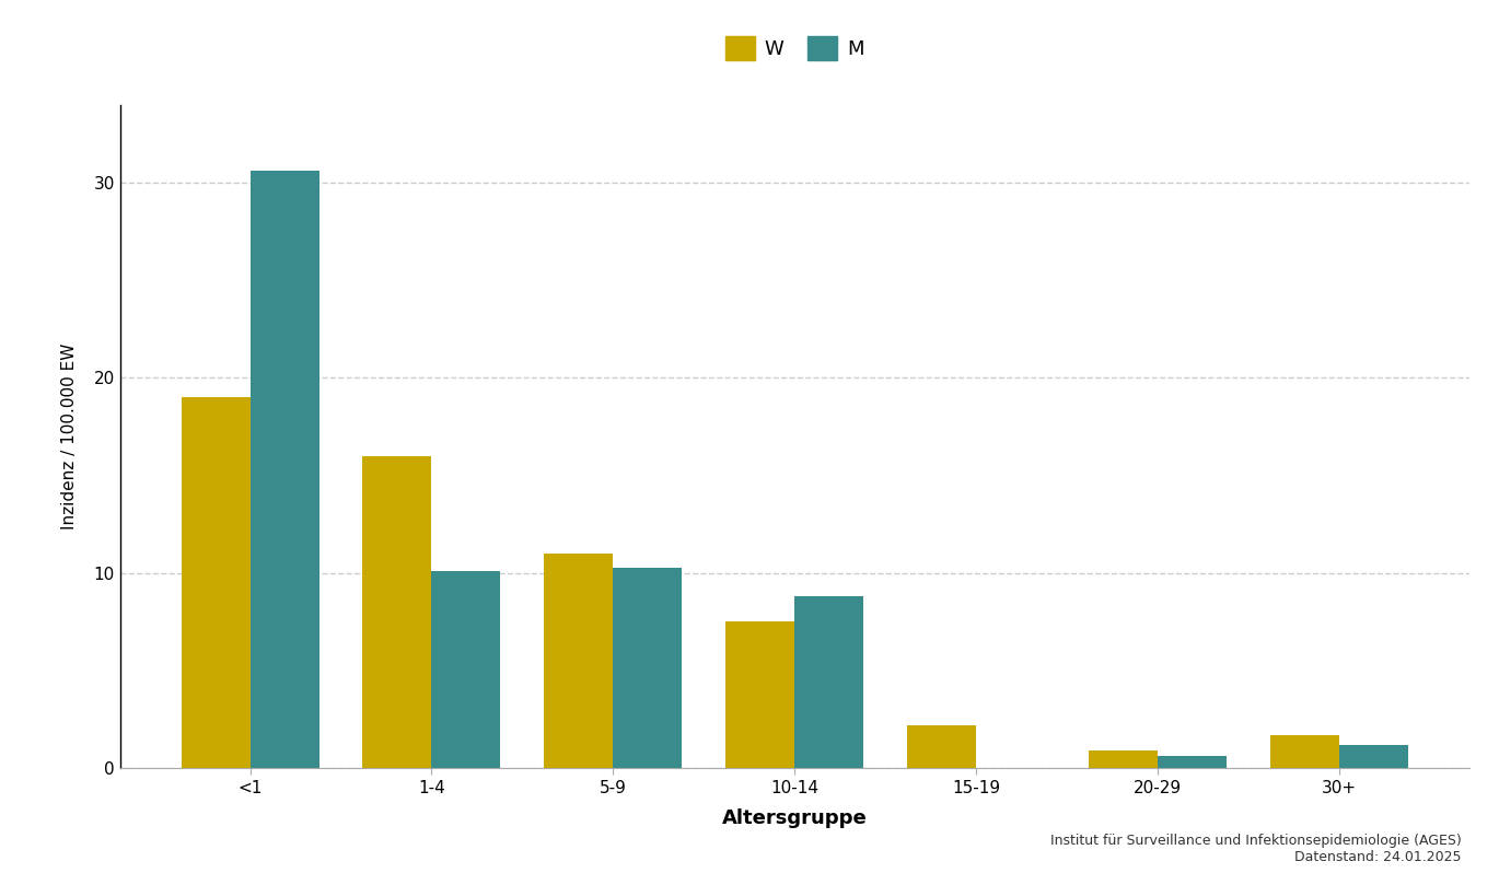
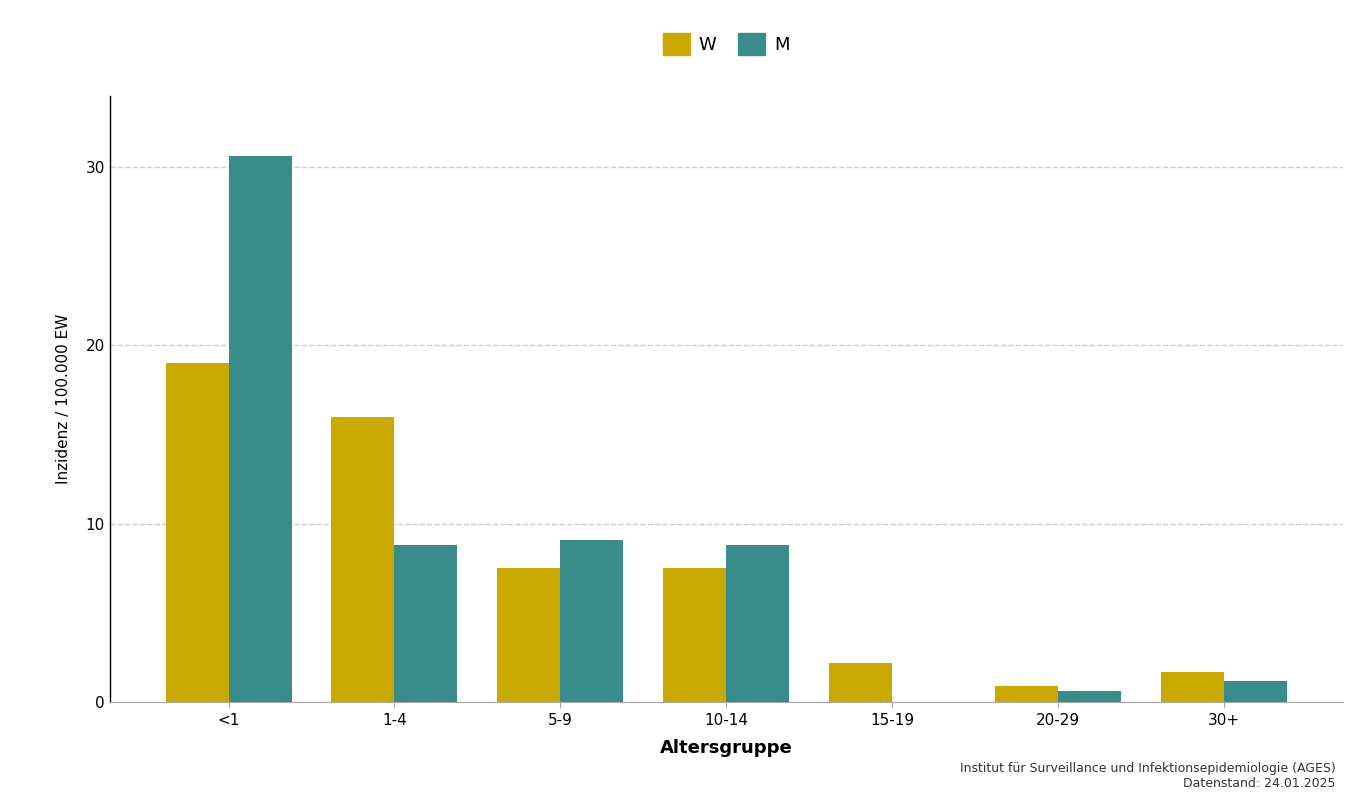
M/1-4: 10.1 -> 8.8
W/5-9: 11.0 -> 7.5
M/5-9: 10.3 -> 9.1
